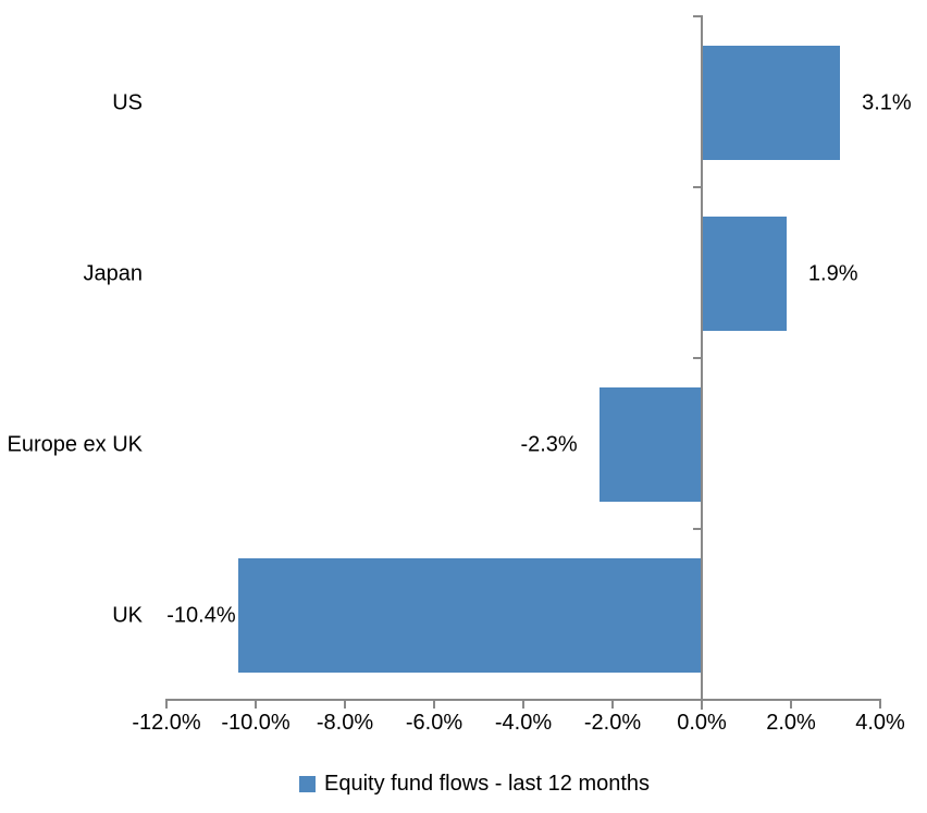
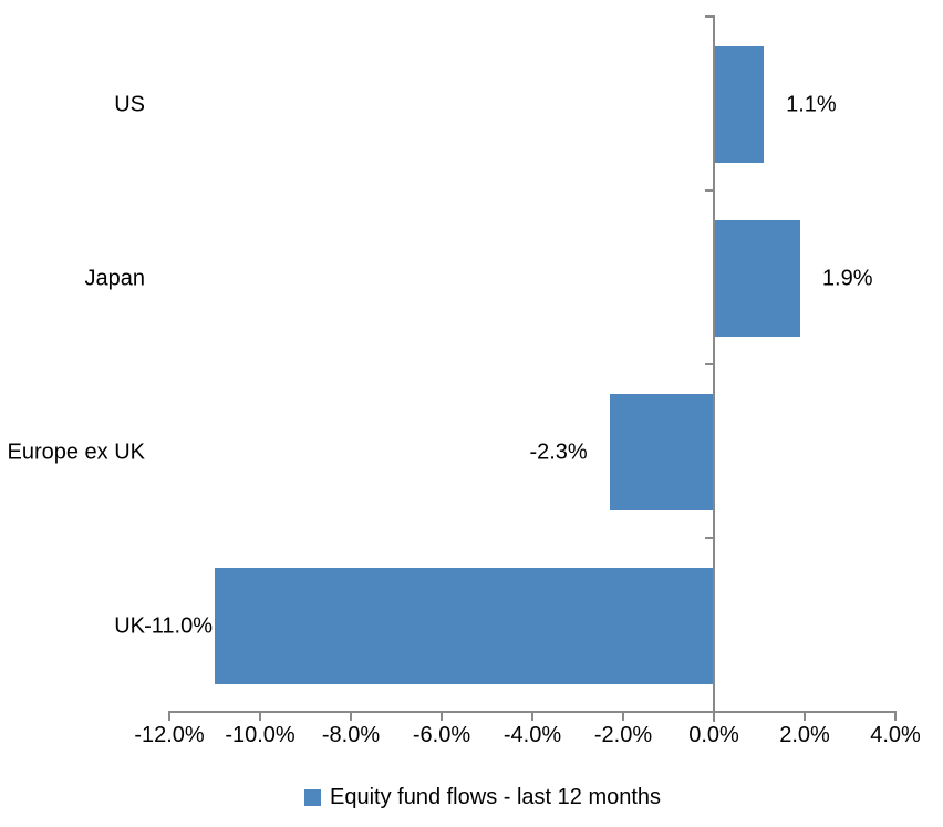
US: 3.1% -> 1.1%
UK: -10.4% -> -11.0%
